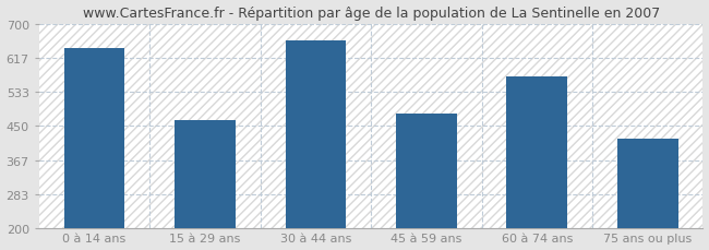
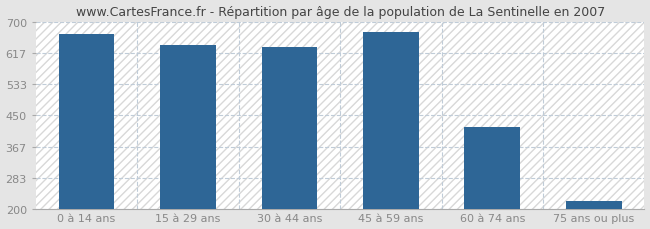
0 à 14 ans: 640 -> 668
15 à 29 ans: 465 -> 638
30 à 44 ans: 660 -> 632
45 à 59 ans: 480 -> 672
60 à 74 ans: 570 -> 418
75 ans ou plus: 420 -> 222
